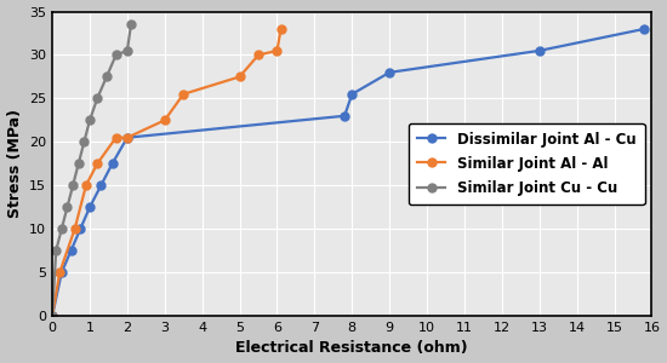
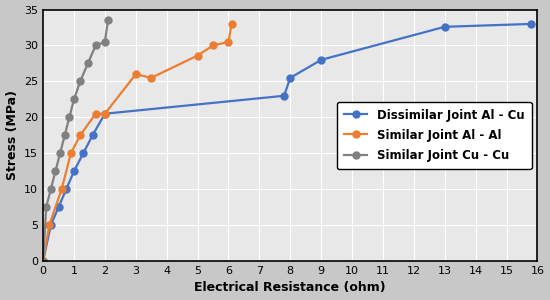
Similar Joint Al - Al/3: 22.5 -> 26.0
Similar Joint Al - Al/5: 27.5 -> 28.6
Dissimilar Joint Al - Cu/13: 30.5 -> 32.6
